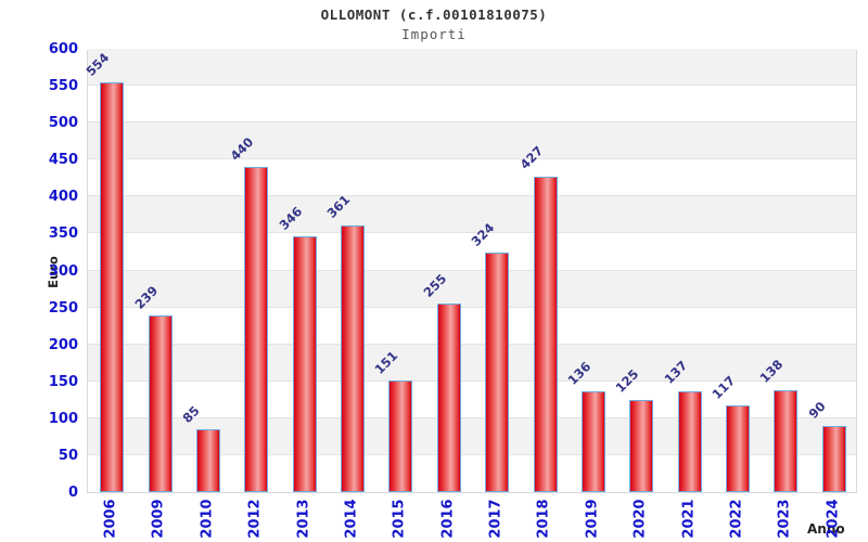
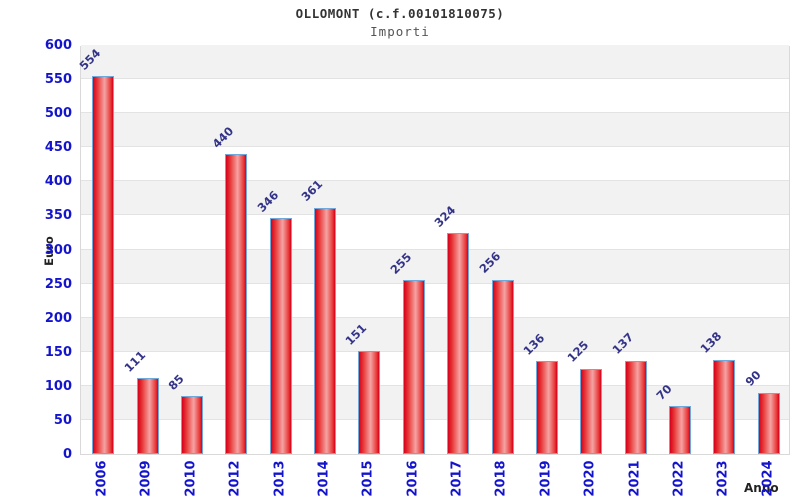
2009: 239 -> 111
2018: 427 -> 256
2022: 117 -> 70
